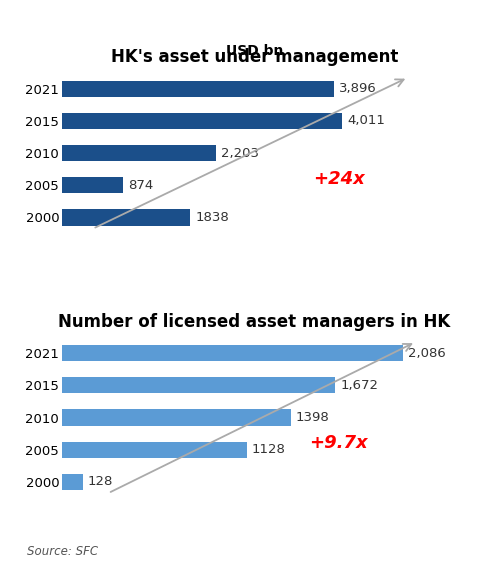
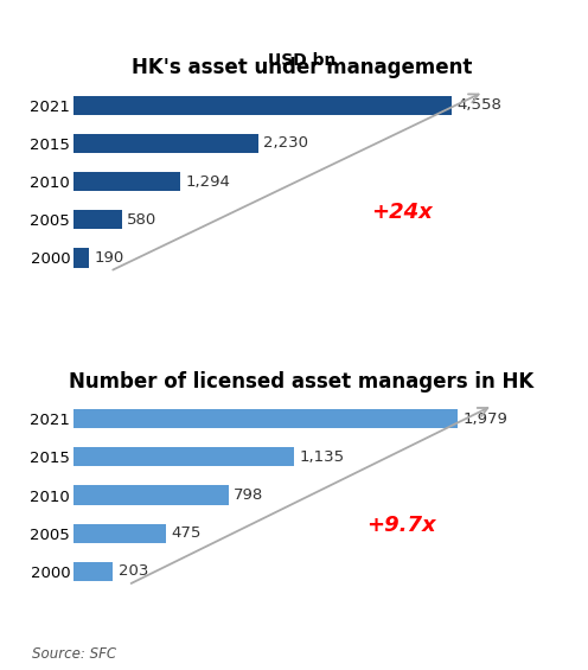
HK's asset under management/2021: 3,896 -> 4,558
HK's asset under management/2015: 4,011 -> 2,230
HK's asset under management/2010: 2,203 -> 1,294
HK's asset under management/2005: 874 -> 580
HK's asset under management/2000: 1838 -> 190
Number of licensed asset managers in HK/2021: 2,086 -> 1,979
Number of licensed asset managers in HK/2015: 1,672 -> 1,135
Number of licensed asset managers in HK/2010: 1398 -> 798
Number of licensed asset managers in HK/2005: 1128 -> 475
Number of licensed asset managers in HK/2000: 128 -> 203
